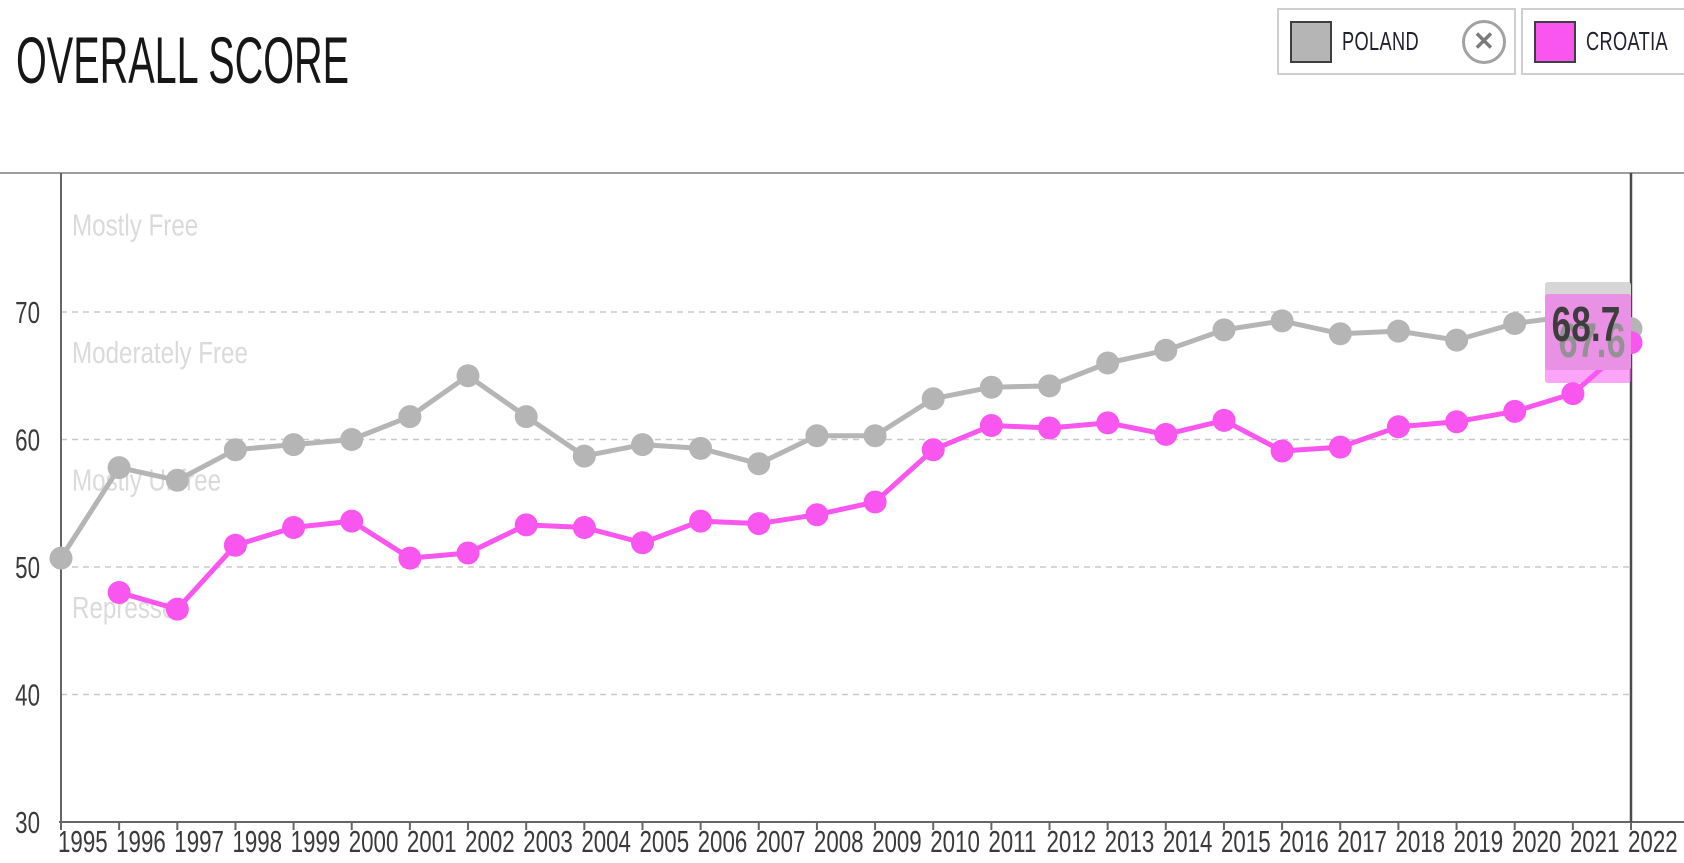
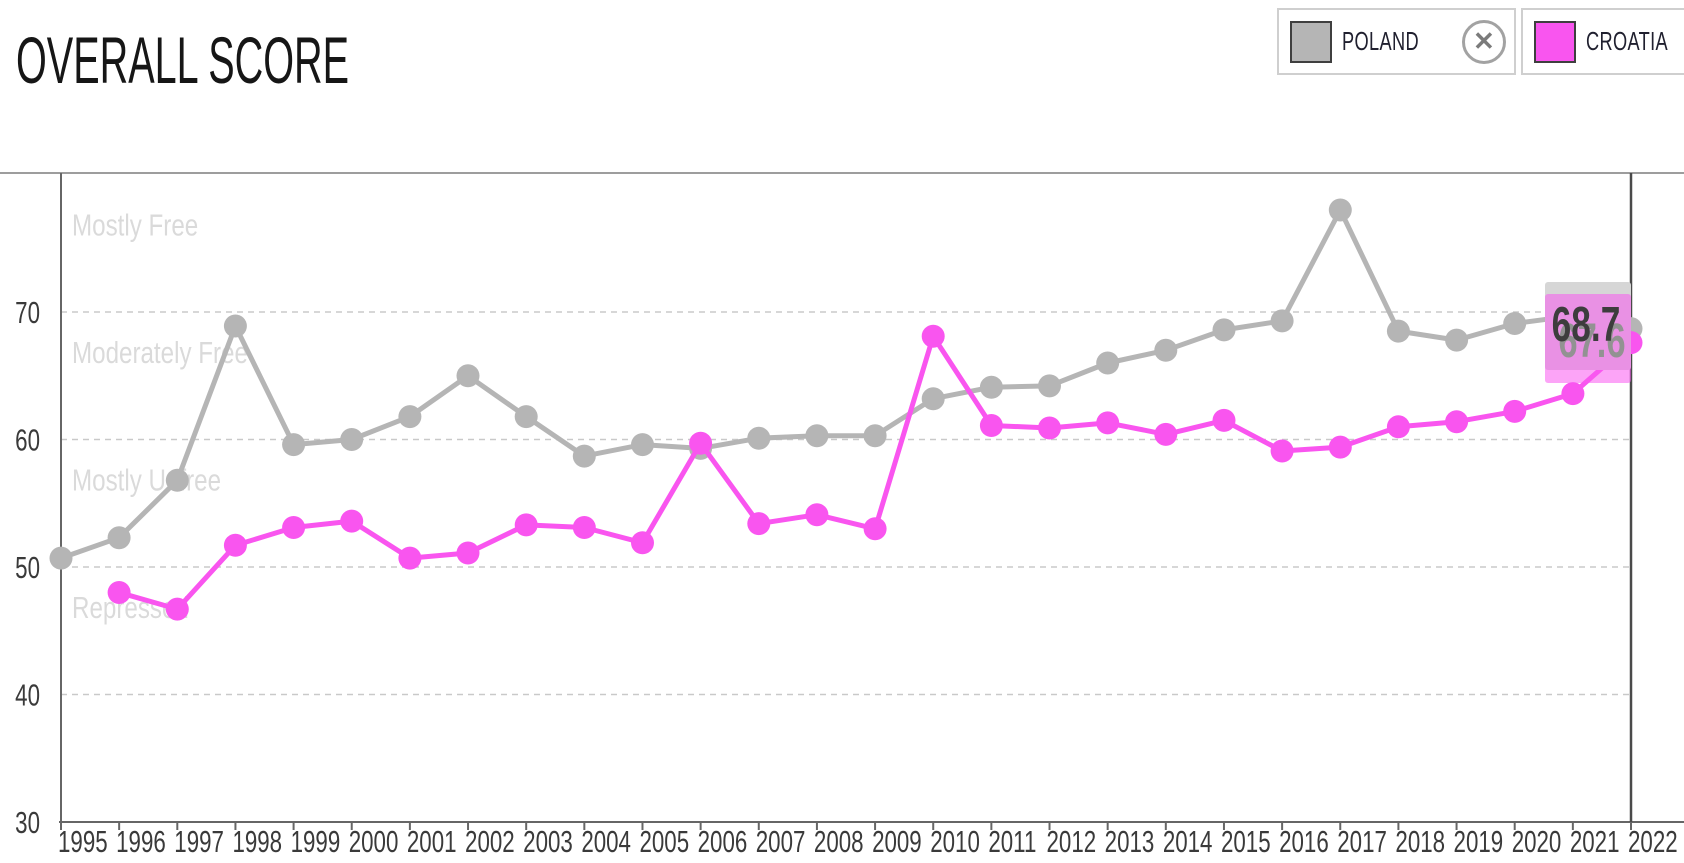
POLAND/1996: 57.8 -> 52.3
POLAND/1998: 59.2 -> 68.9
CROATIA/2006: 53.6 -> 59.7
POLAND/2007: 58.1 -> 60.1
CROATIA/2009: 55.1 -> 53.0
CROATIA/2010: 59.2 -> 68.1
POLAND/2017: 68.3 -> 78.0
